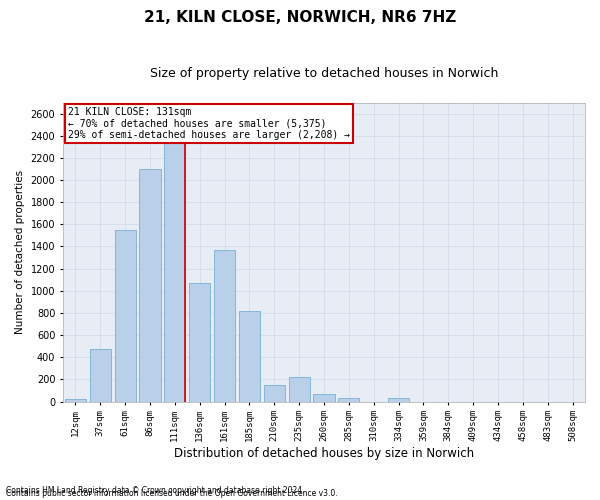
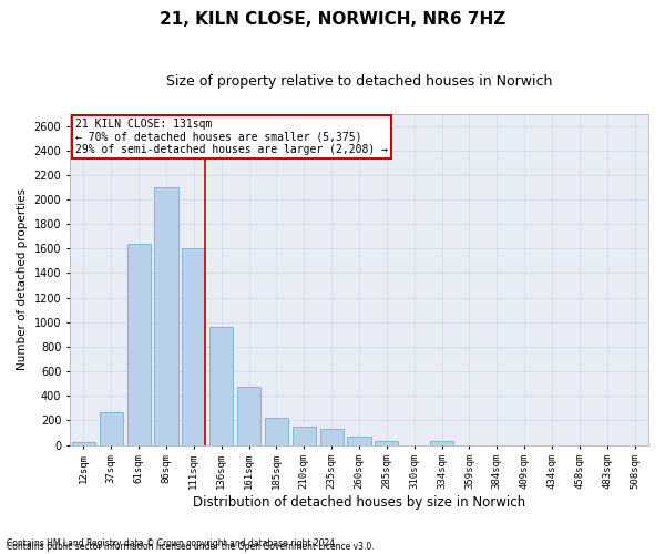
37sqm: 470 -> 270
61sqm: 1550 -> 1640
111sqm: 2340 -> 1600
136sqm: 1070 -> 960
161sqm: 1370 -> 470
185sqm: 820 -> 220
235sqm: 220 -> 130
